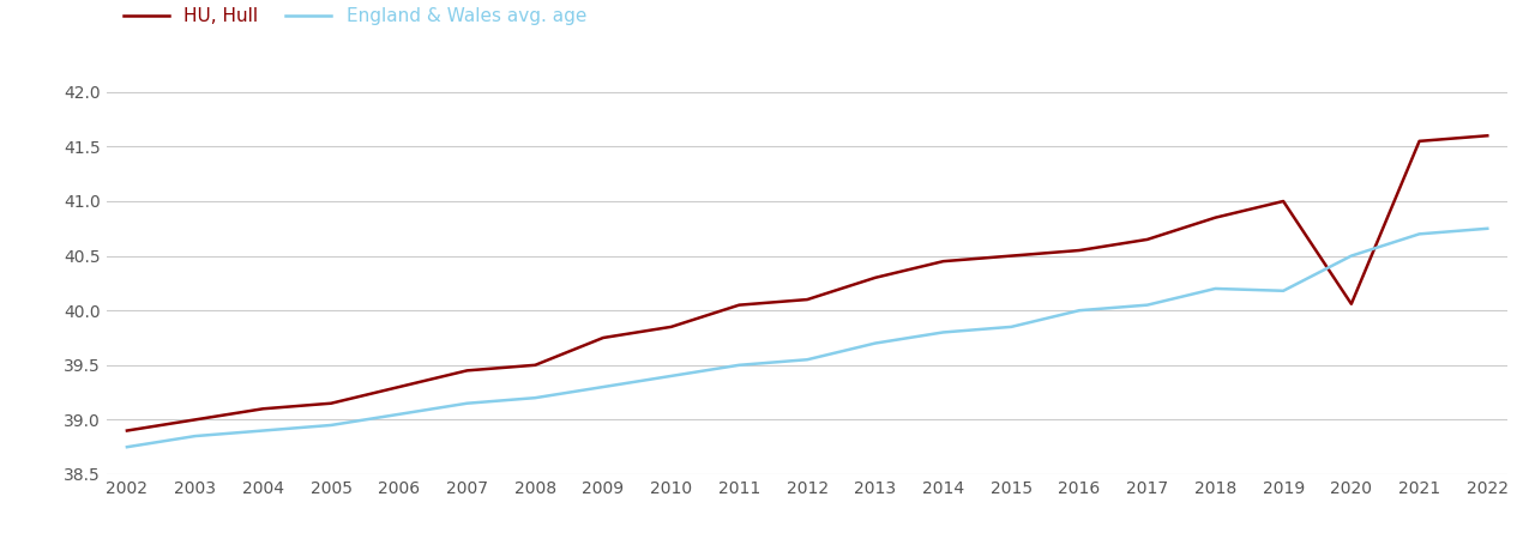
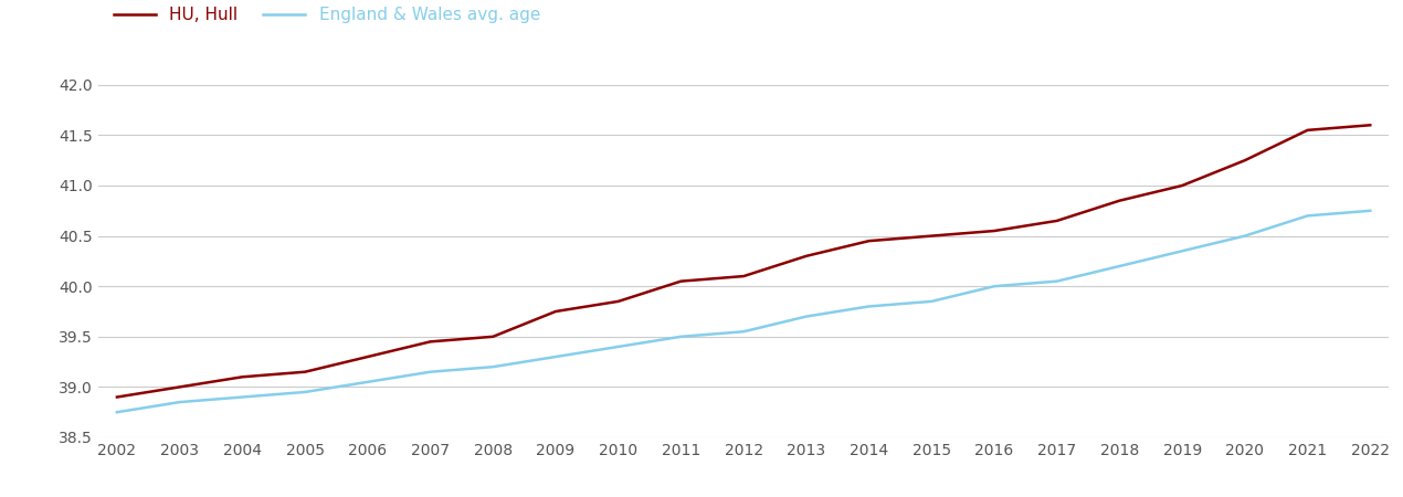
England & Wales avg. age/2019: 40.18 -> 40.35
HU, Hull/2020: 40.06 -> 41.25
